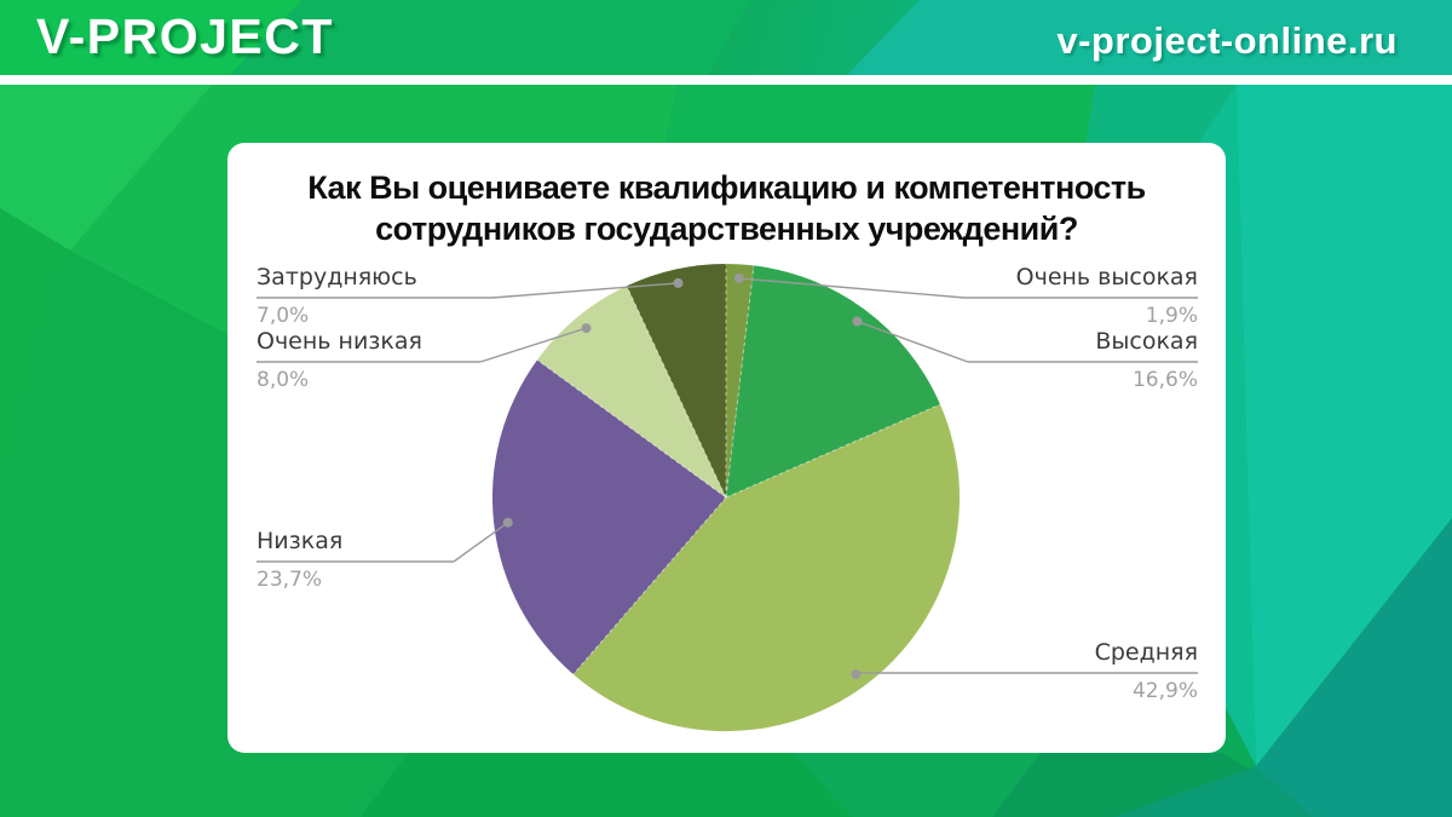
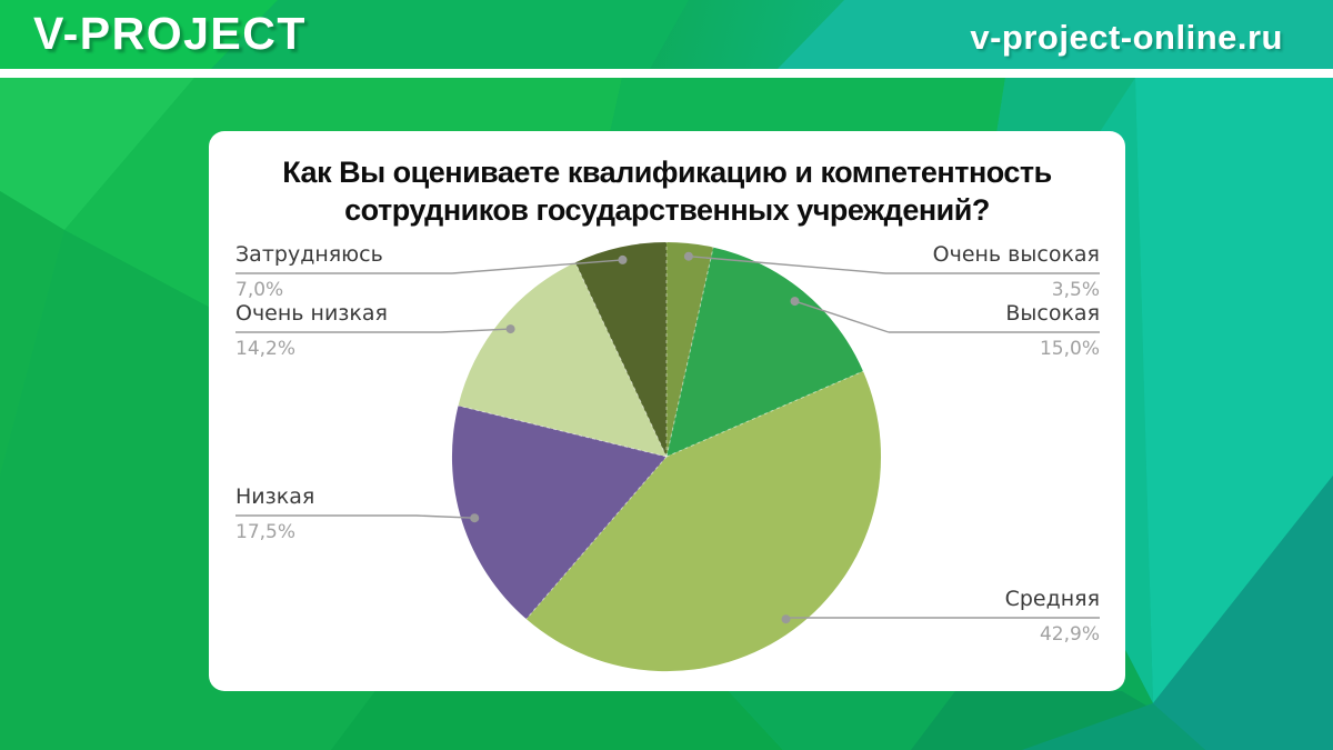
Очень высокая: 1,9% -> 3,5%
Высокая: 16,6% -> 15,0%
Низкая: 23,7% -> 17,5%
Очень низкая: 8,0% -> 14,2%
